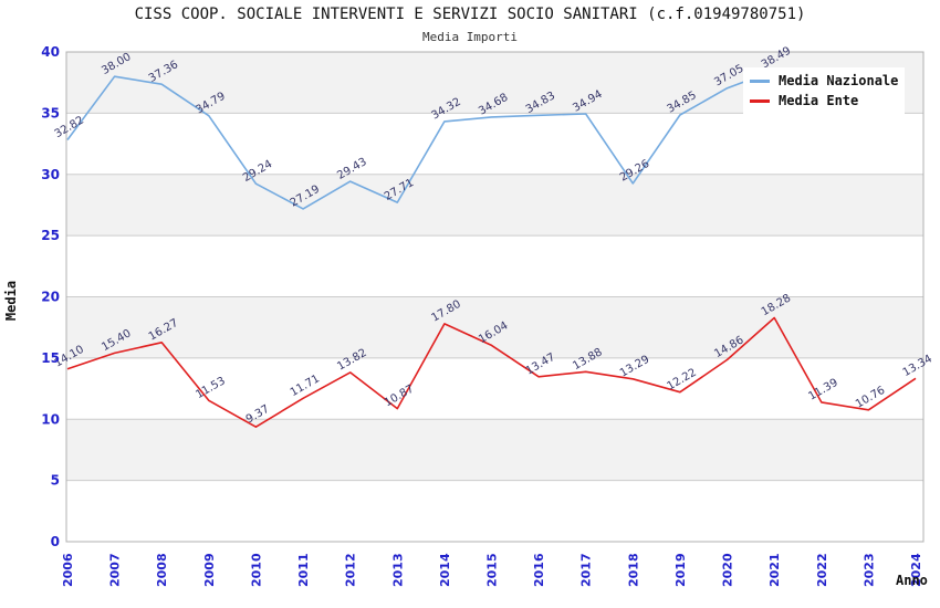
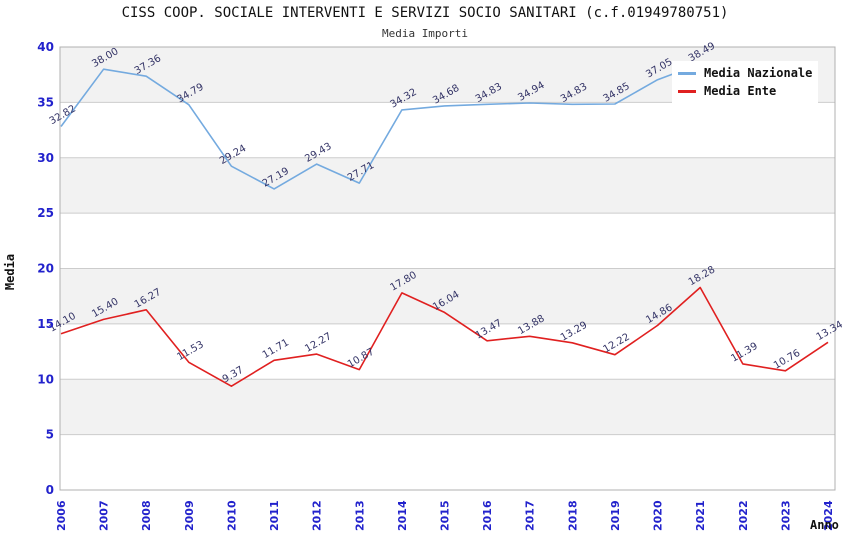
Media Ente/2012: 13.82 -> 12.27
Media Nazionale/2018: 29.26 -> 34.83
